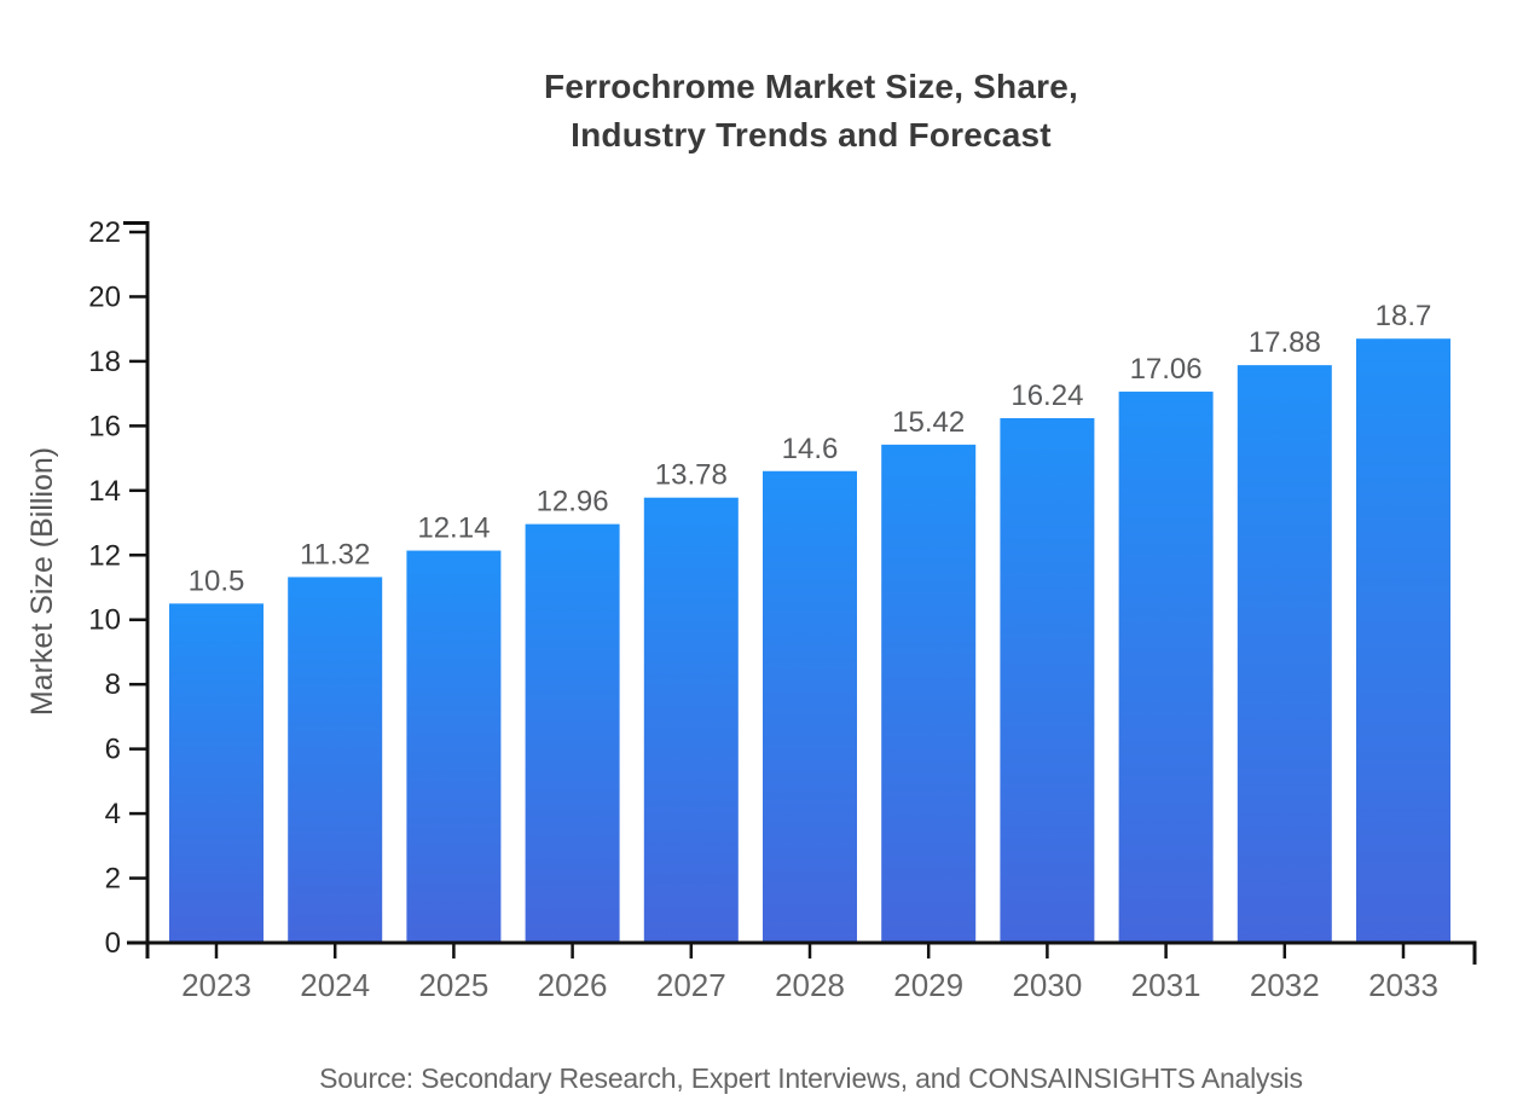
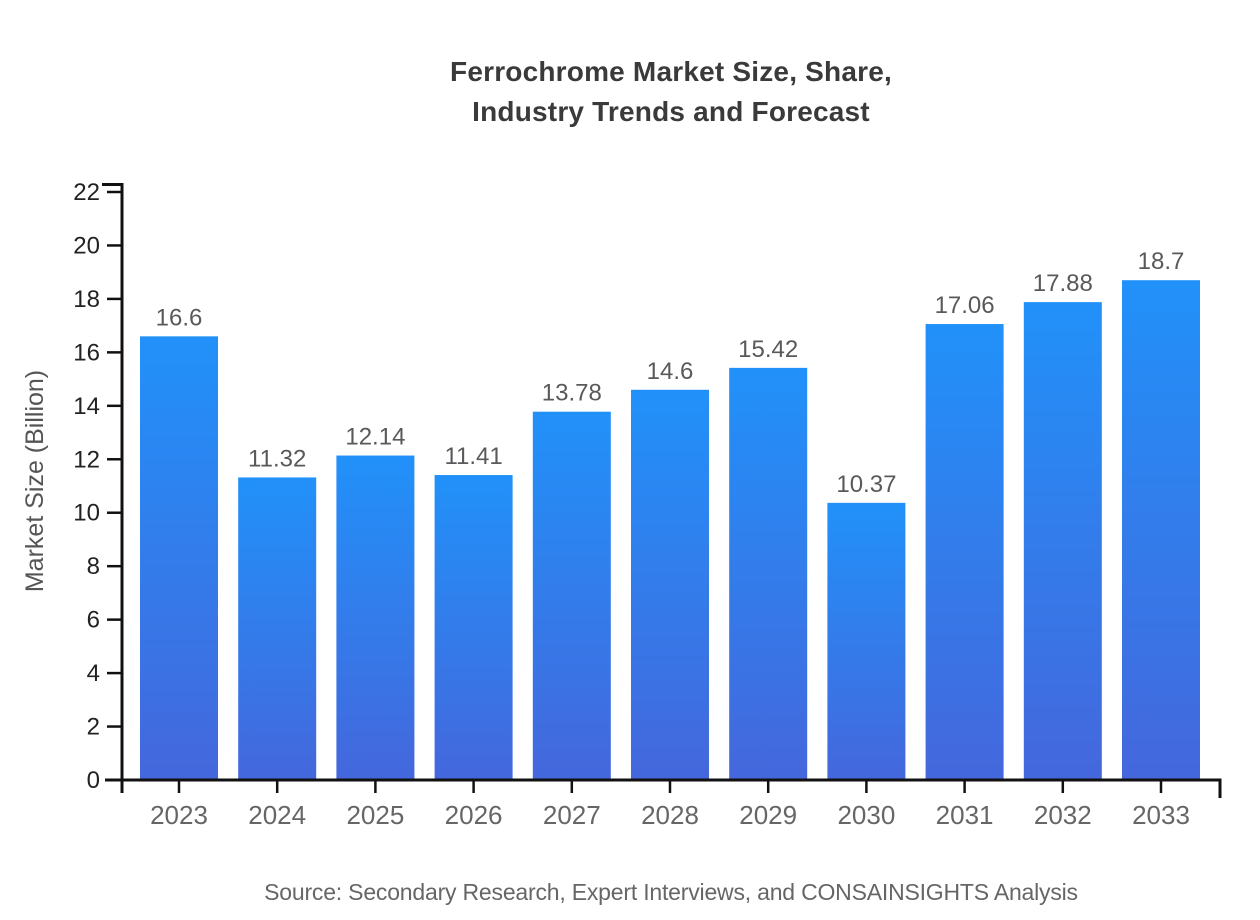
2023: 10.5 -> 16.6
2026: 12.96 -> 11.41
2030: 16.24 -> 10.37
